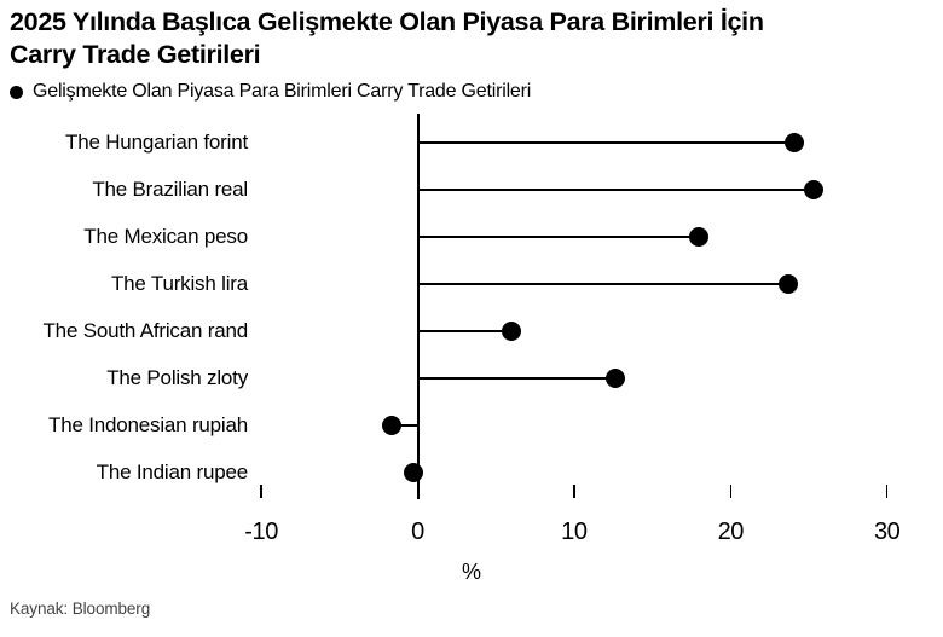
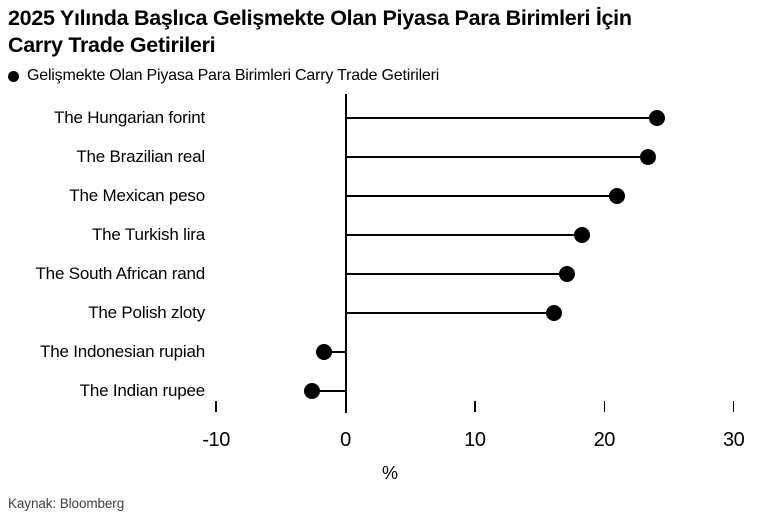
The Brazilian real: 25.3 -> 23.4
The Mexican peso: 18.0 -> 21.0
The Turkish lira: 23.7 -> 18.3
The South African rand: 6.0 -> 17.1
The Polish zloty: 12.6 -> 16.1
The Indian rupee: -0.3 -> -2.6
